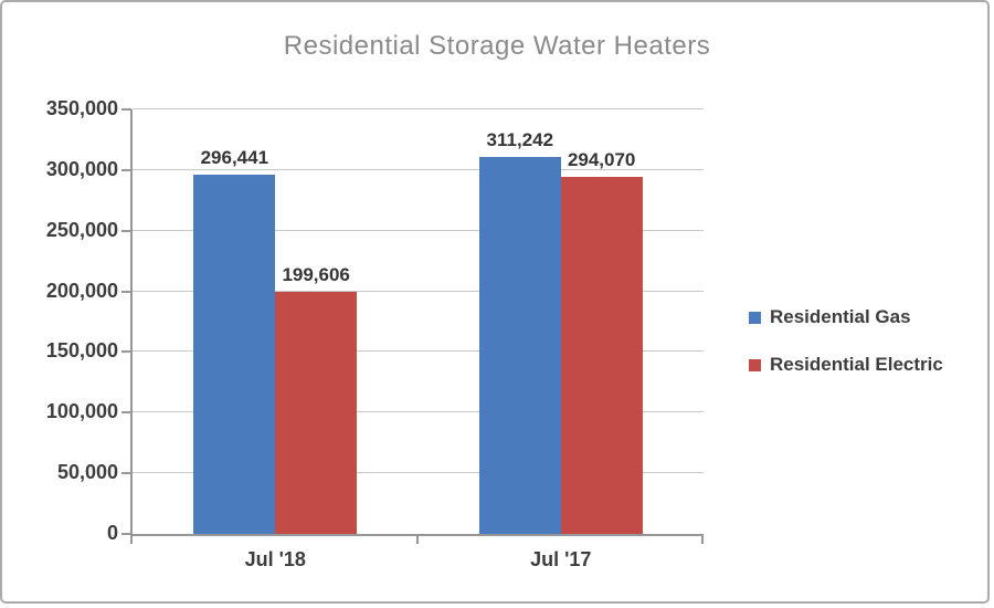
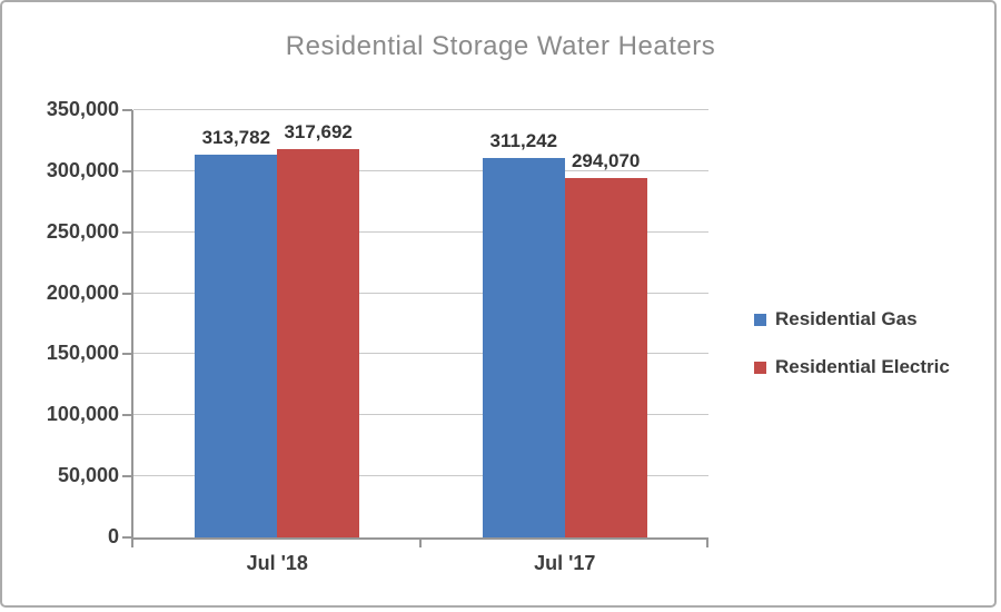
Residential Gas/Jul '18: 296,441 -> 313,782
Residential Electric/Jul '18: 199,606 -> 317,692
